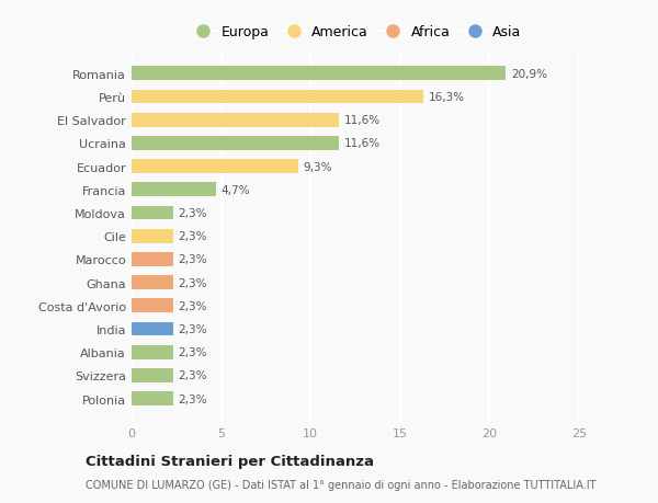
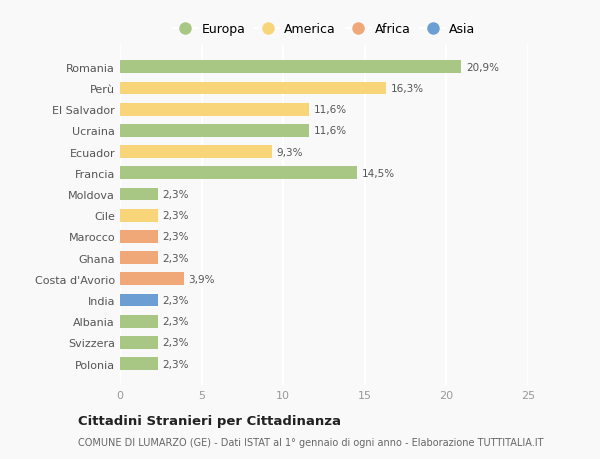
Francia: 4,7% -> 14,5%
Costa d'Avorio: 2,3% -> 3,9%
